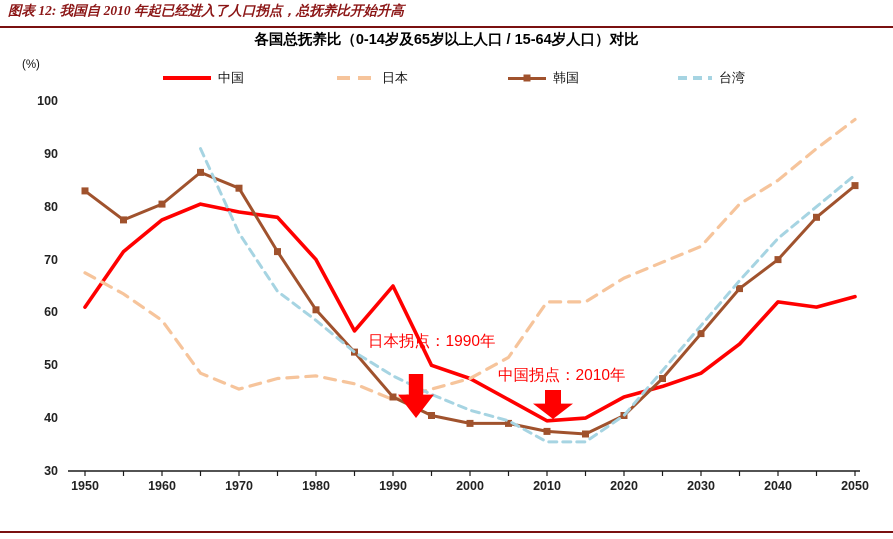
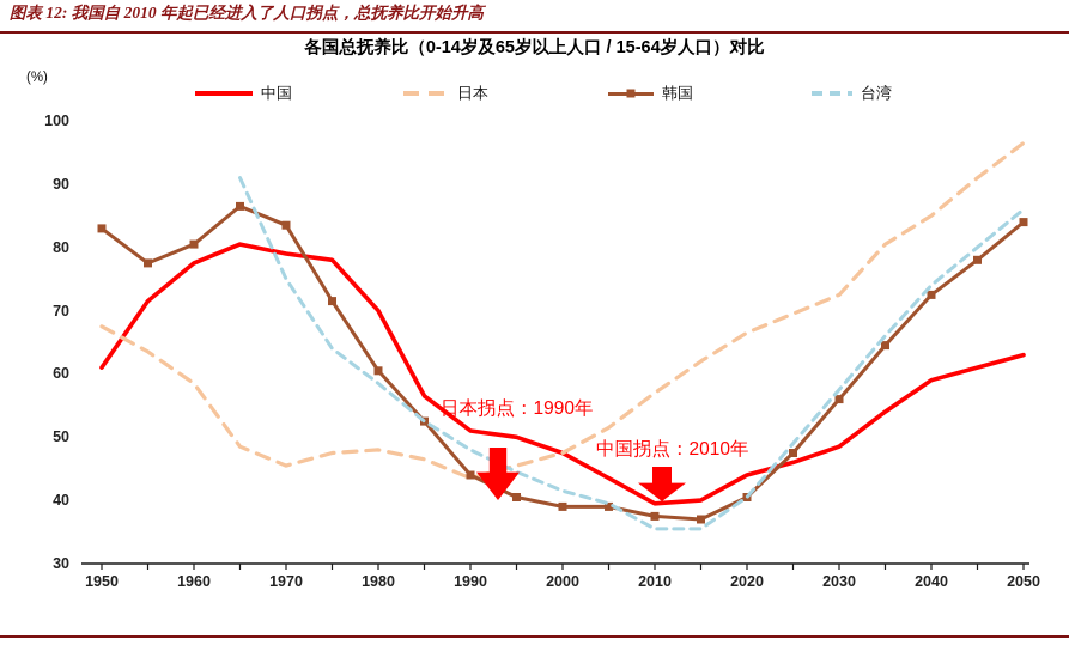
中国/1990: 65 -> 51
日本/2010: 62 -> 57
中国/2040: 62 -> 59
韩国/2040: 70 -> 72
